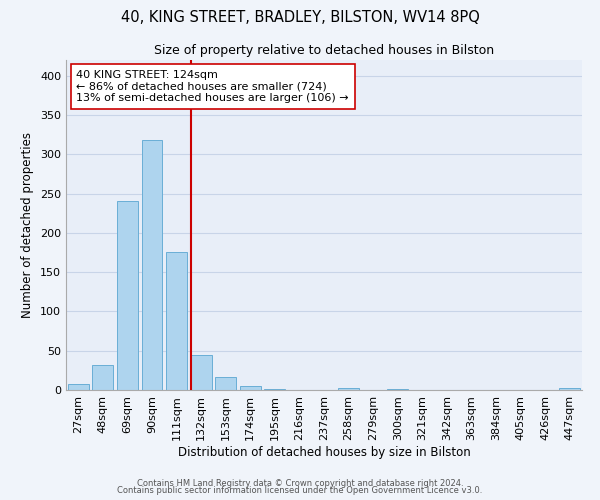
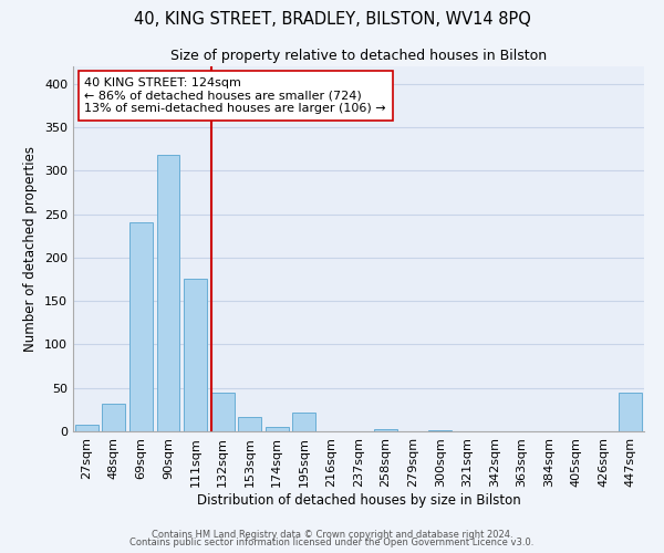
195sqm: 1 -> 22
447sqm: 2 -> 44
